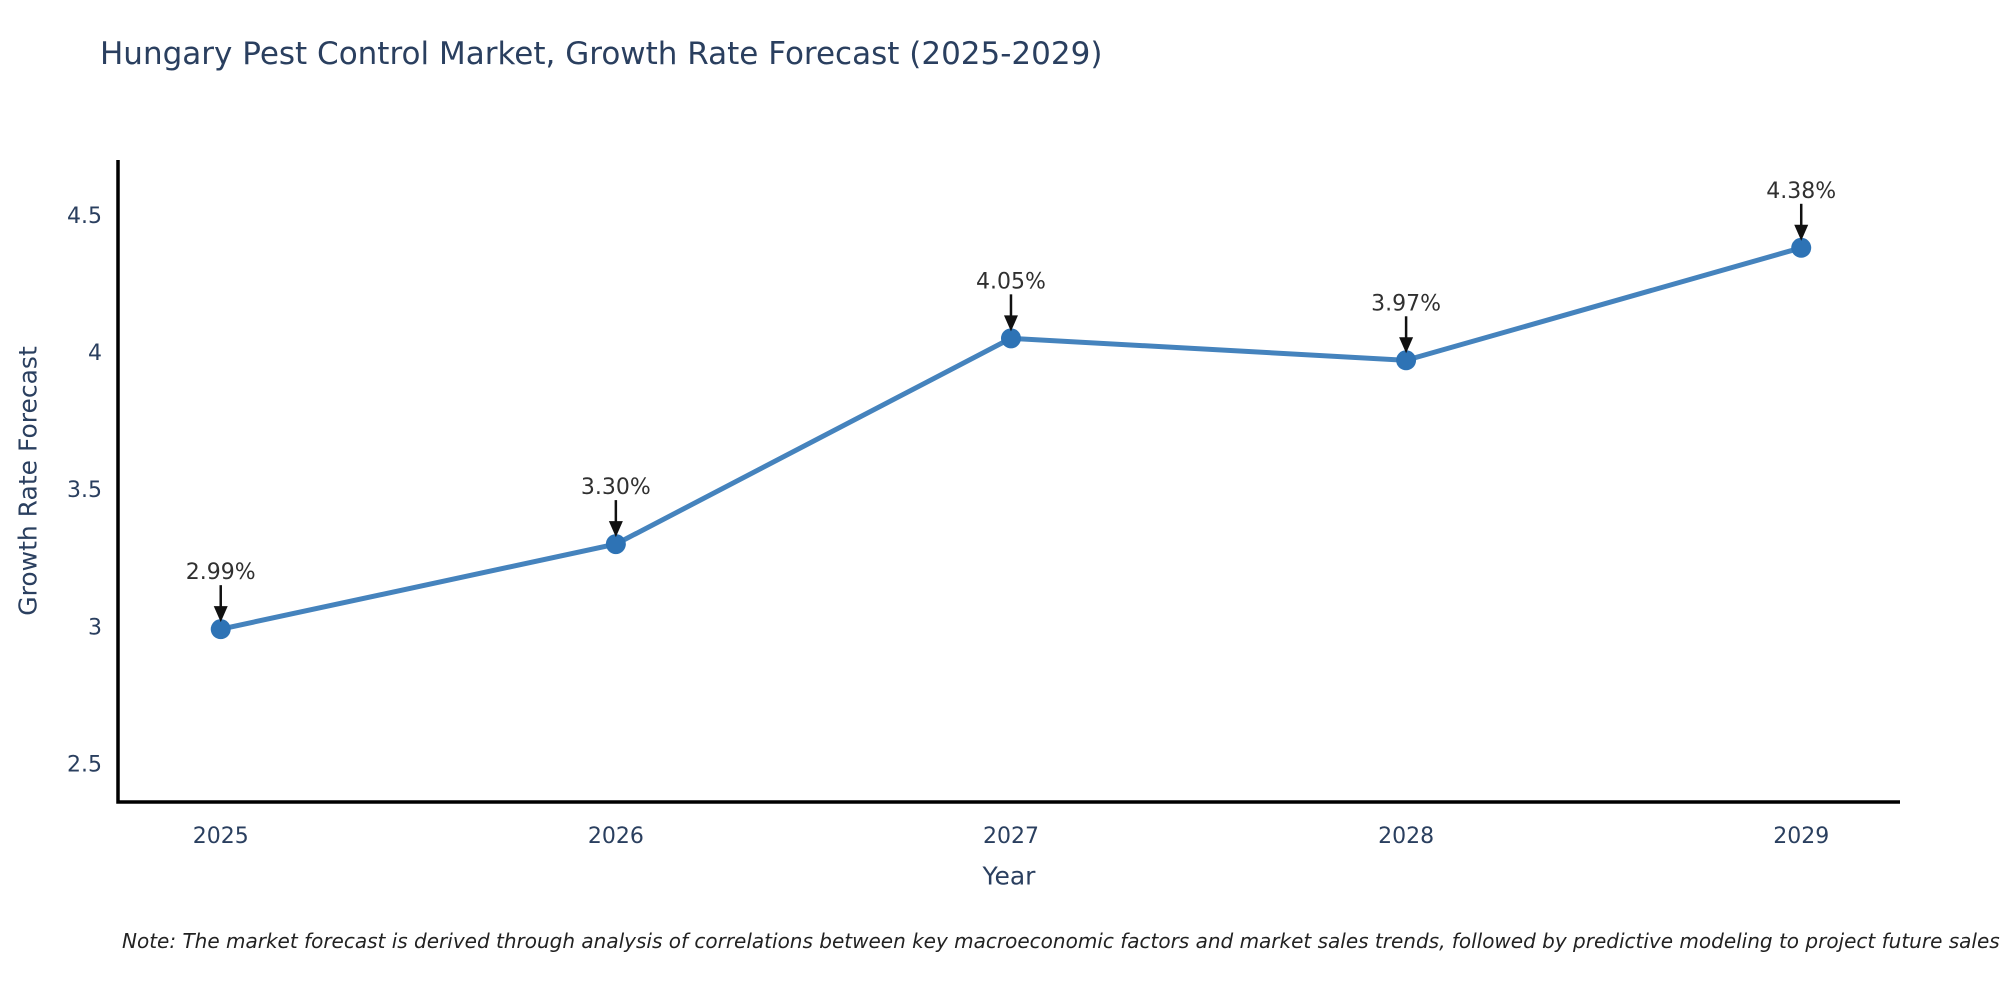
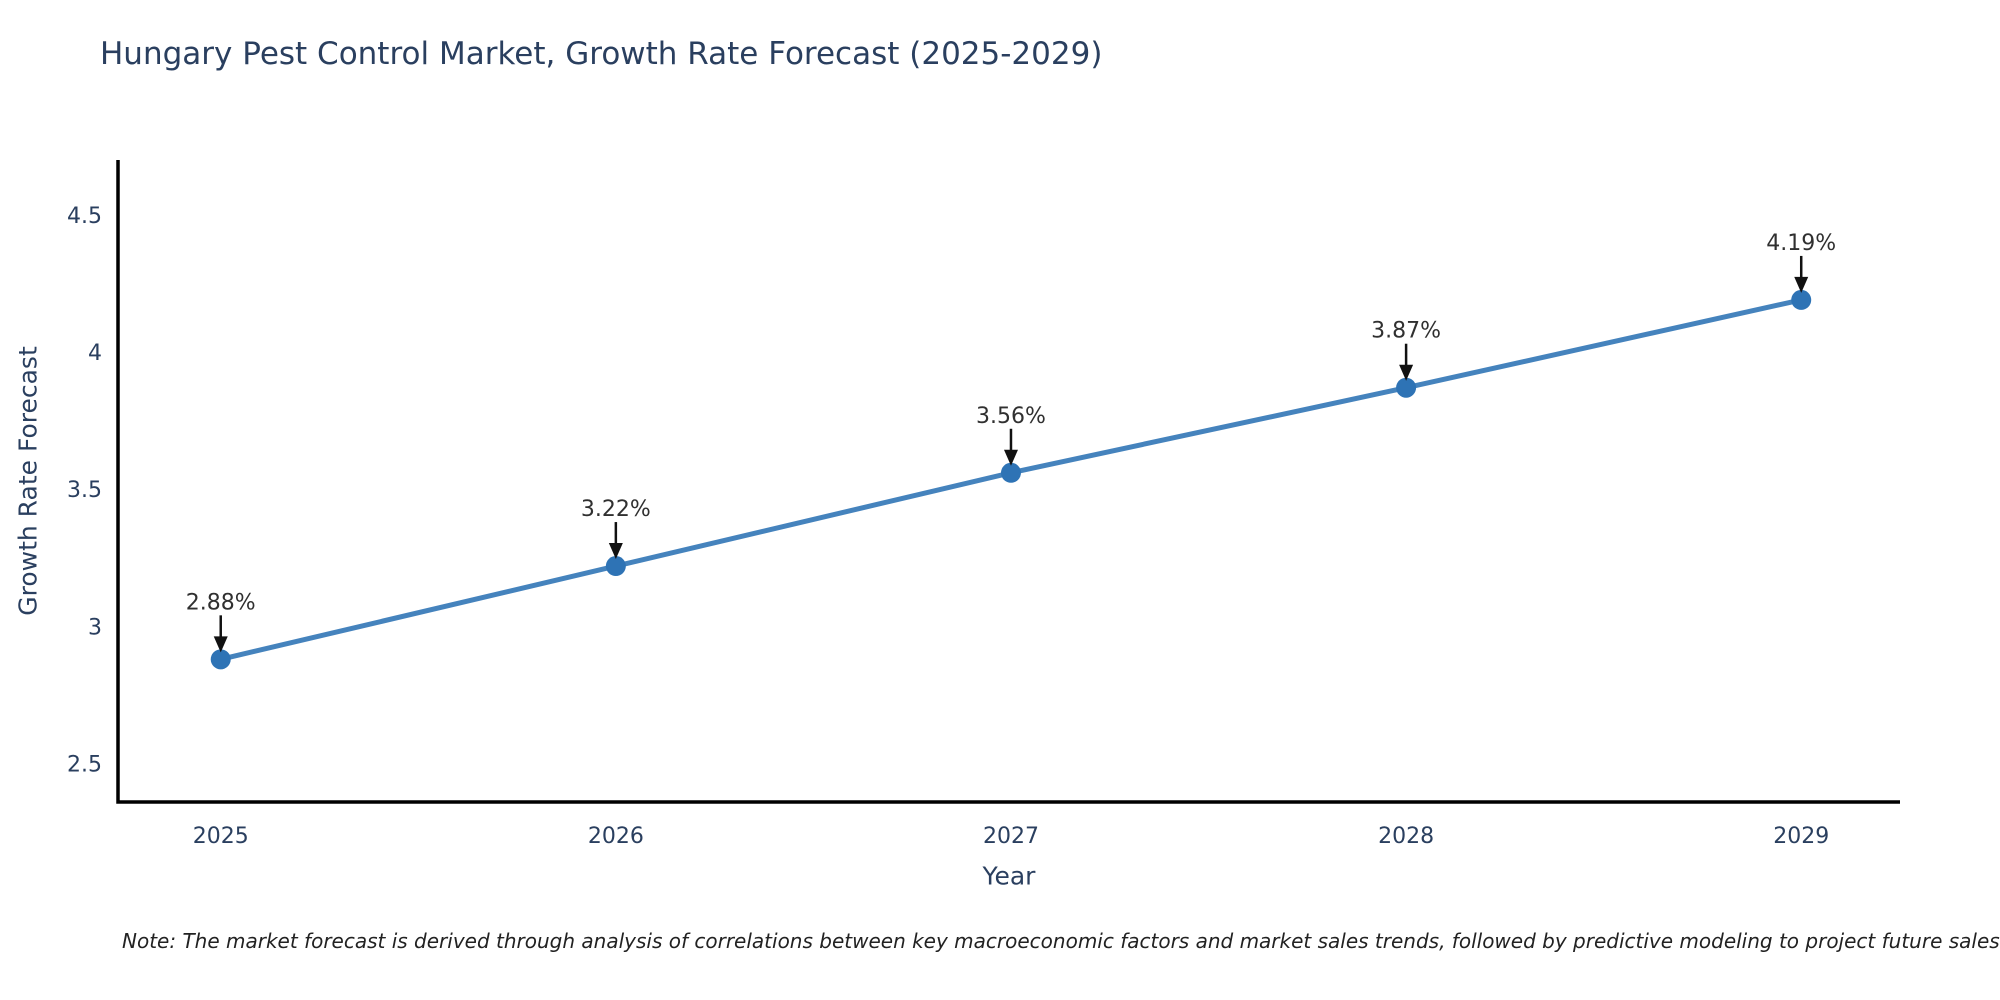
2025: 2.99% -> 2.88%
2026: 3.30% -> 3.22%
2027: 4.05% -> 3.56%
2028: 3.97% -> 3.87%
2029: 4.38% -> 4.19%
